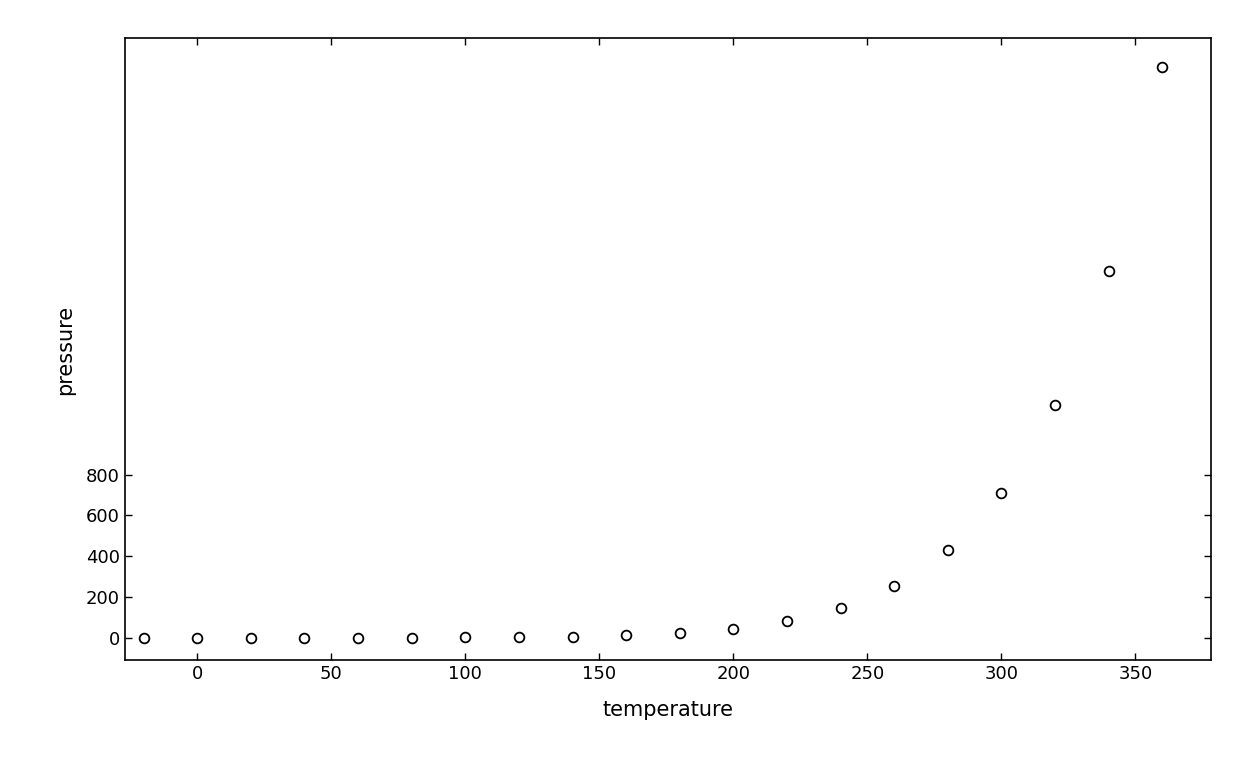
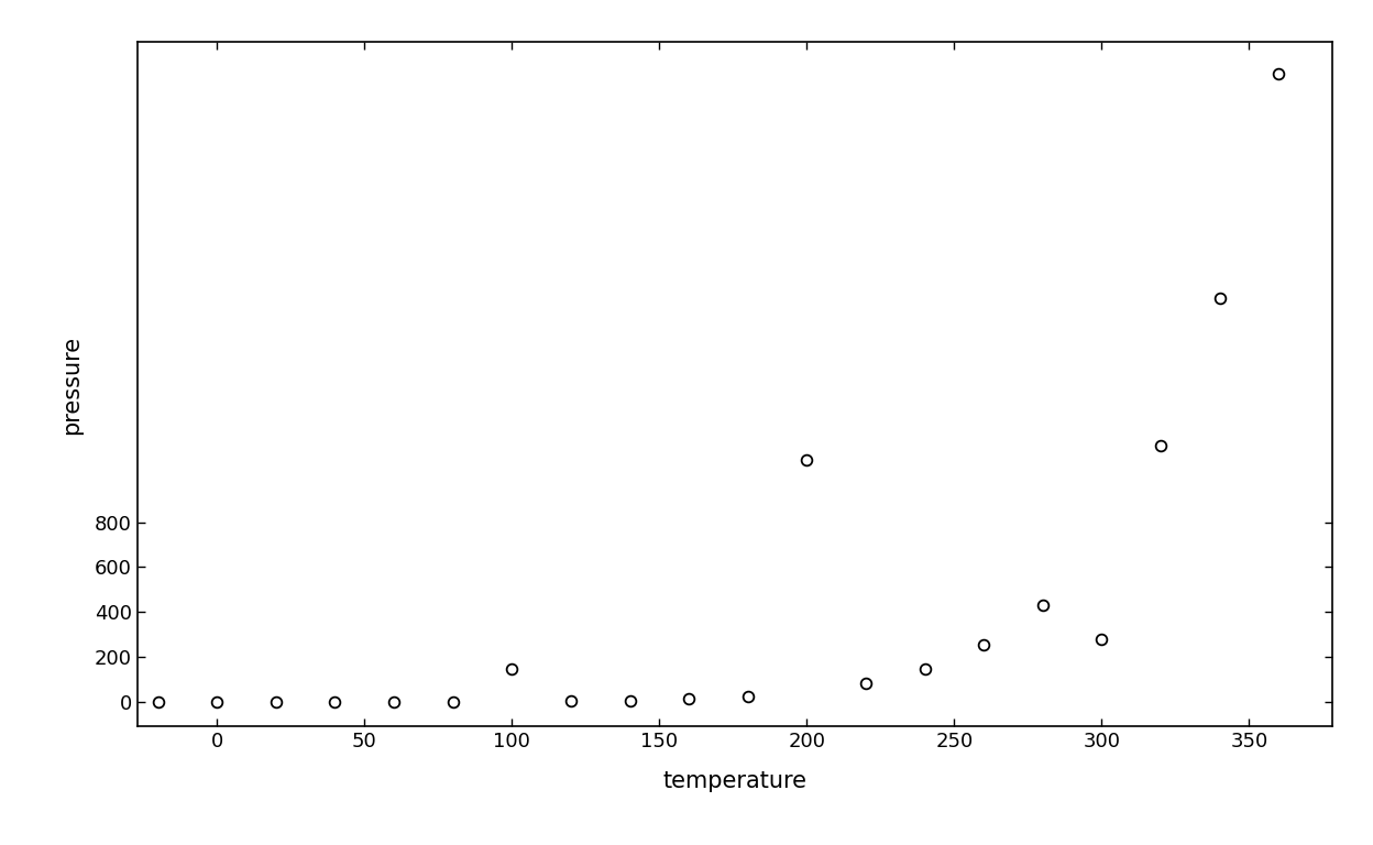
100: 1 -> 145
200: 44 -> 1080
300: 710 -> 280
